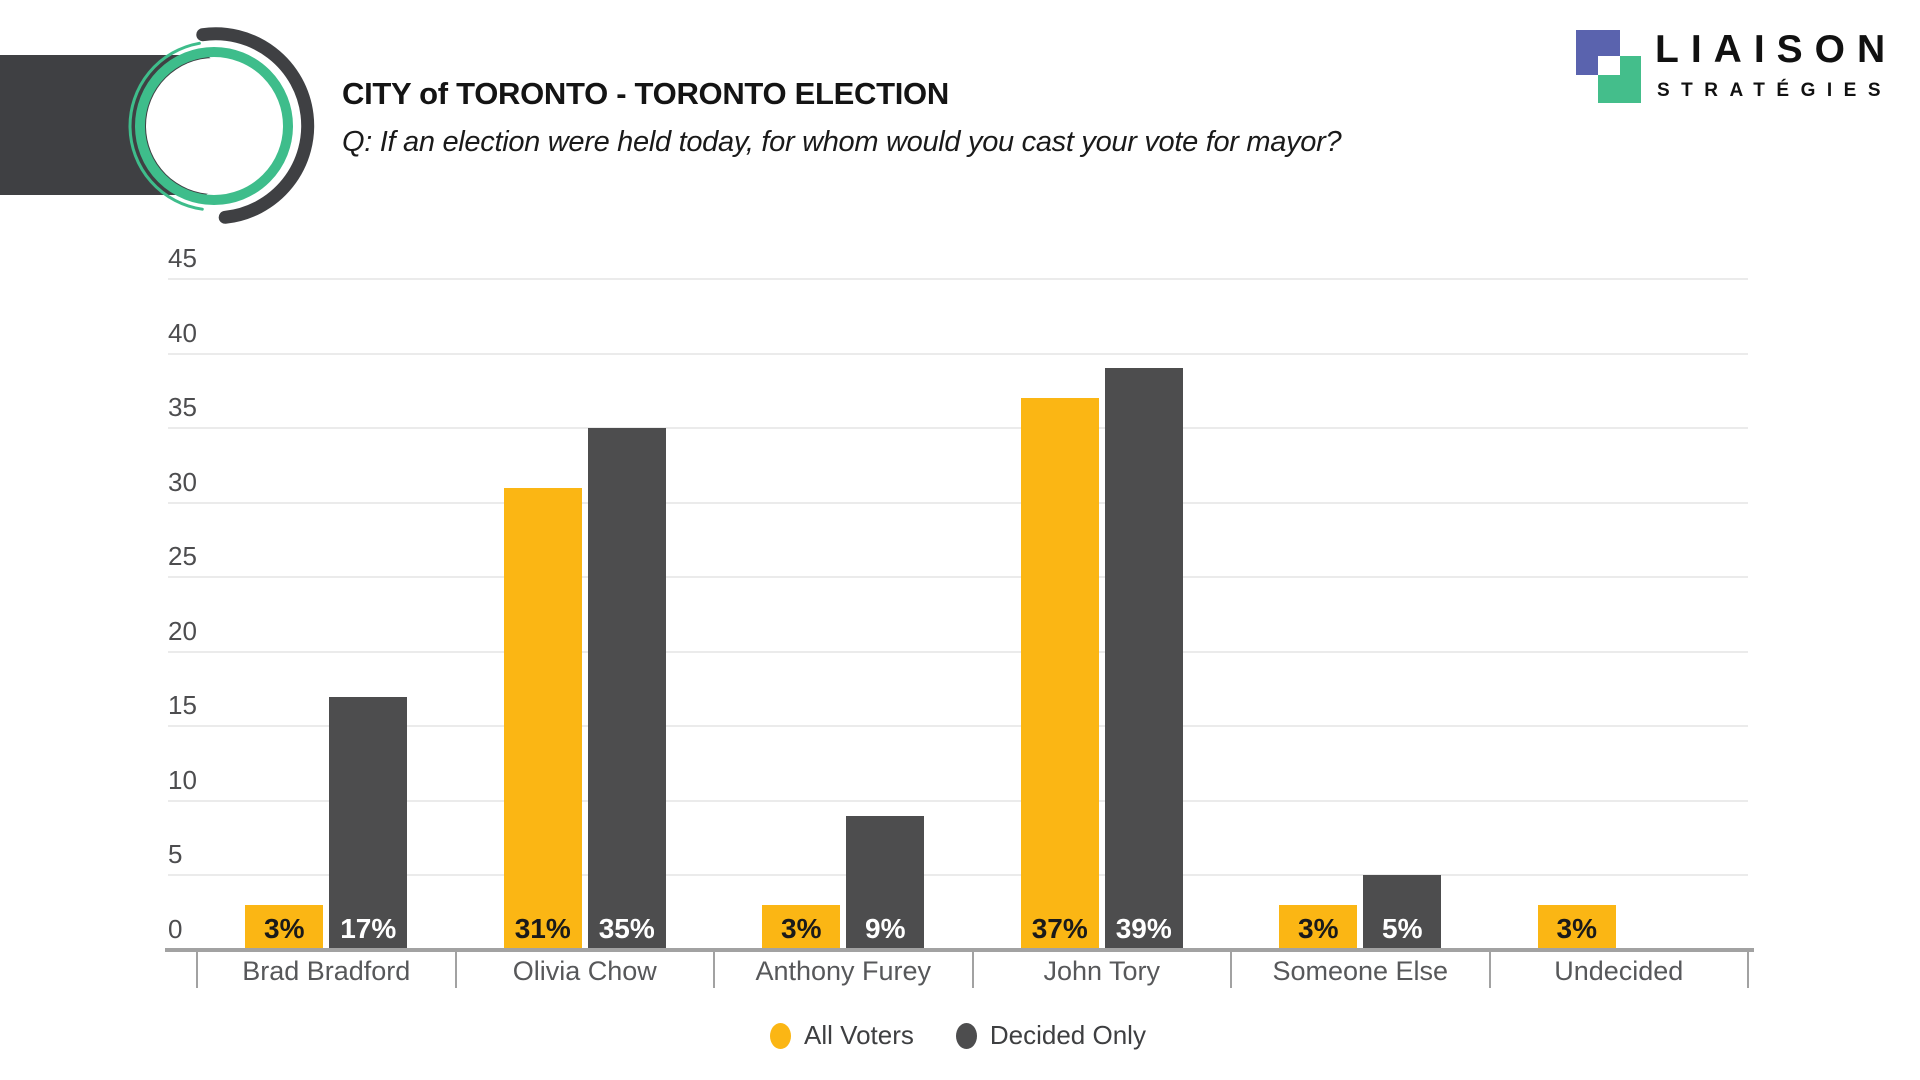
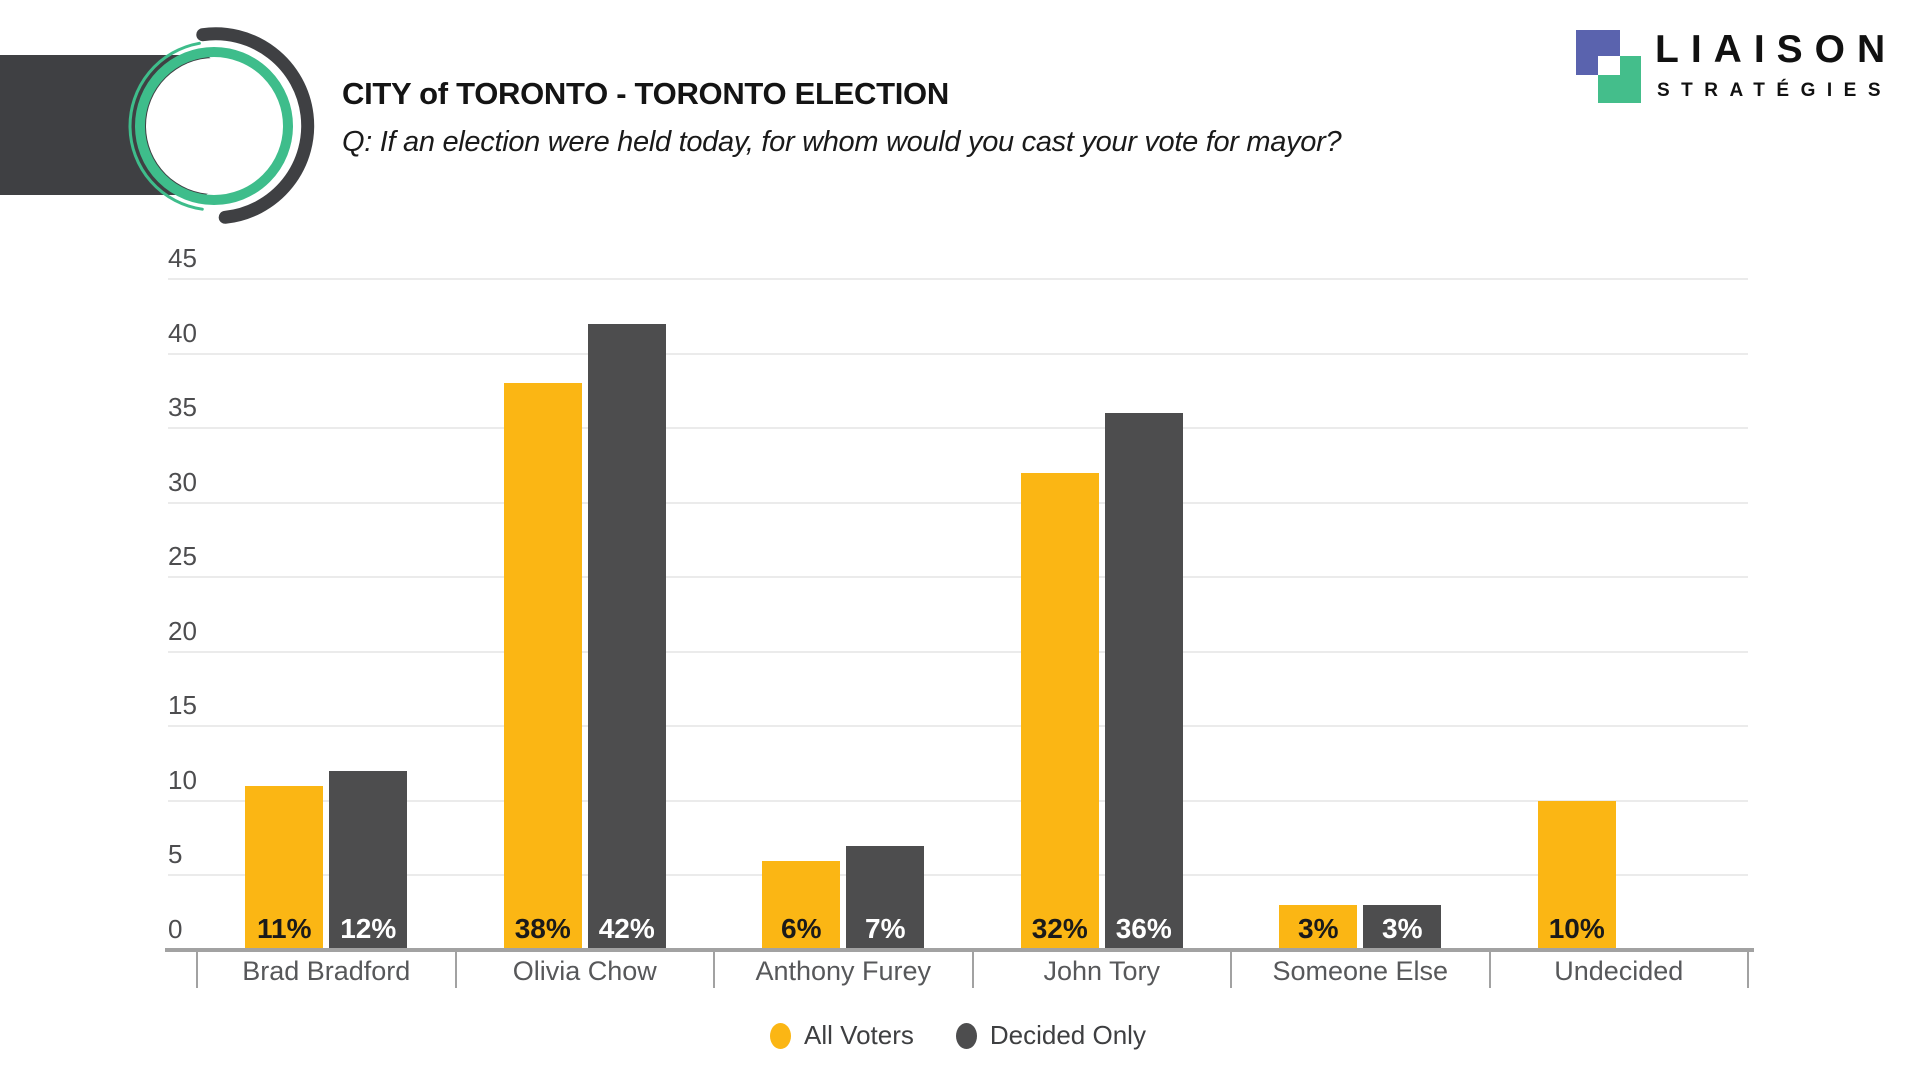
All Voters/Brad Bradford: 3% -> 11%
Decided Only/Brad Bradford: 17% -> 12%
All Voters/Olivia Chow: 31% -> 38%
Decided Only/Olivia Chow: 35% -> 42%
All Voters/Anthony Furey: 3% -> 6%
Decided Only/Anthony Furey: 9% -> 7%
All Voters/John Tory: 37% -> 32%
Decided Only/John Tory: 39% -> 36%
Decided Only/Someone Else: 5% -> 3%
All Voters/Undecided: 3% -> 10%
